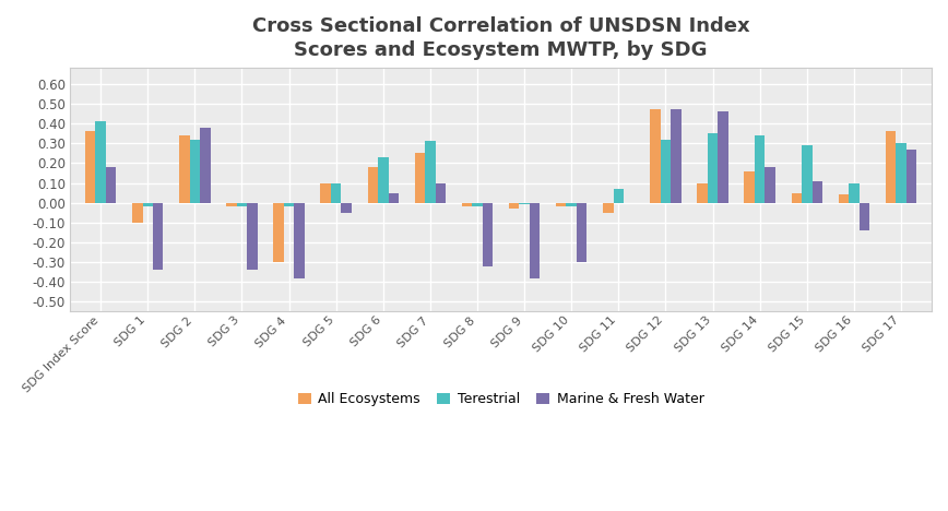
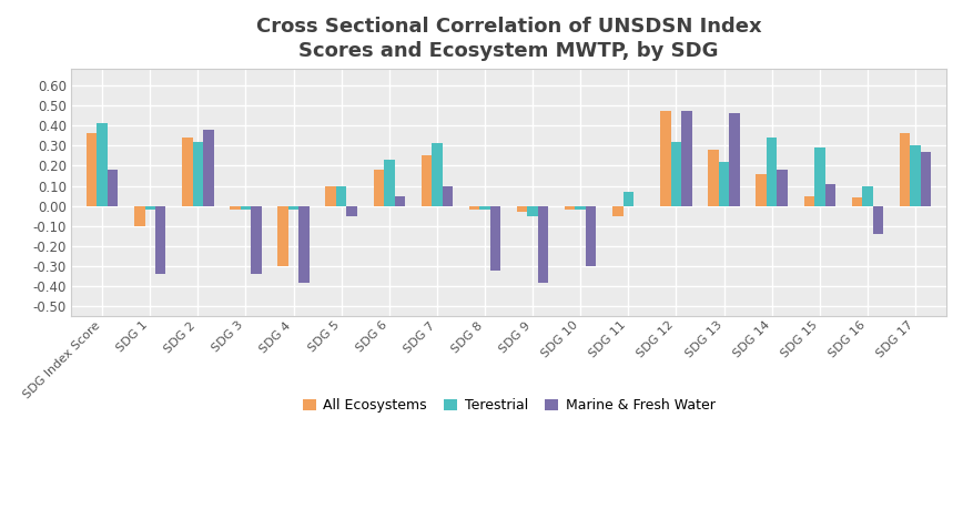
Terestrial/SDG 9: -0.01 -> -0.05
All Ecosystems/SDG 13: 0.10 -> 0.28
Terestrial/SDG 13: 0.35 -> 0.22
